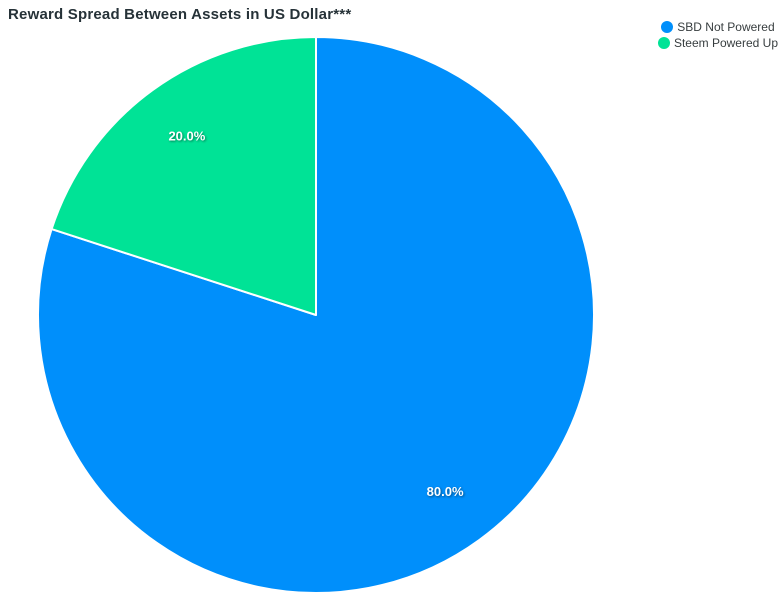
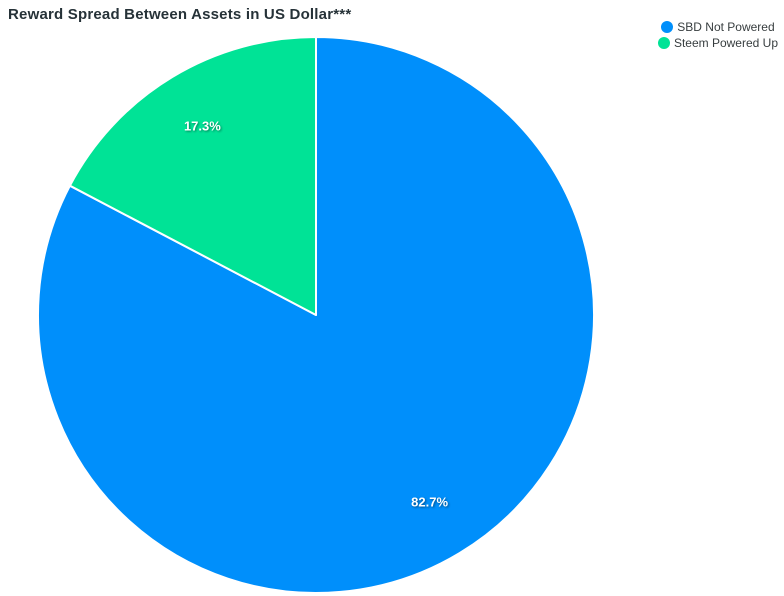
SBD Not Powered: 80.0% -> 82.7%
Steem Powered Up: 20.0% -> 17.3%
